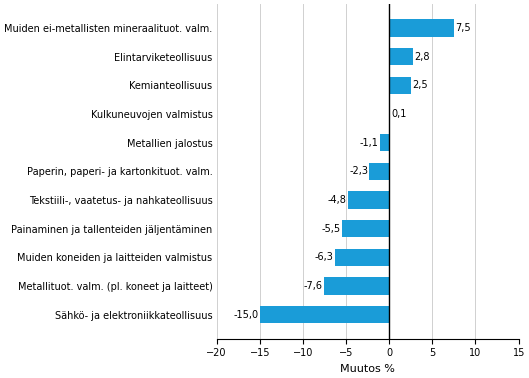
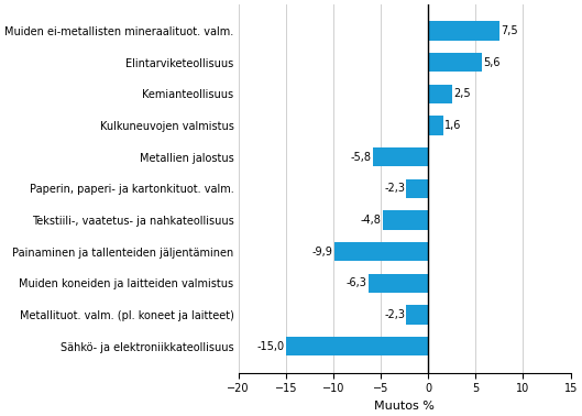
Elintarviketeollisuus: 2,8 -> 5,6
Kulkuneuvojen valmistus: 0,1 -> 1,6
Metallien jalostus: -1,1 -> -5,8
Painaminen ja tallenteiden jäljentäminen: -5,5 -> -9,9
Metallituot. valm. (pl. koneet ja laitteet): -7,6 -> -2,3
